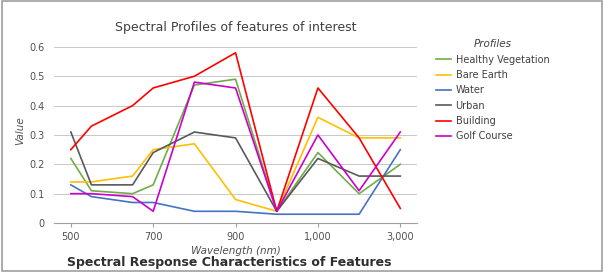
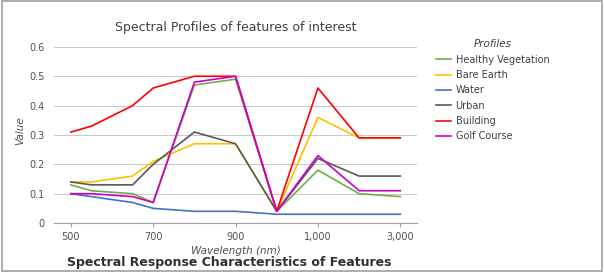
Healthy Vegetation/500: 0.22 -> 0.13
Water/500: 0.13 -> 0.10
Urban/500: 0.31 -> 0.14
Building/500: 0.25 -> 0.31
Healthy Vegetation/700: 0.13 -> 0.07
Bare Earth/700: 0.25 -> 0.21
Water/700: 0.07 -> 0.05
Urban/700: 0.24 -> 0.20
Golf Course/700: 0.04 -> 0.07
Bare Earth/900: 0.08 -> 0.27
Urban/900: 0.29 -> 0.27
Building/900: 0.58 -> 0.50
Golf Course/900: 0.46 -> 0.50
Healthy Vegetation/1,000: 0.24 -> 0.18
Golf Course/1,000: 0.30 -> 0.23
Healthy Vegetation/3,000: 0.20 -> 0.09
Water/3,000: 0.25 -> 0.03
Building/3,000: 0.05 -> 0.29
Golf Course/3,000: 0.31 -> 0.11
